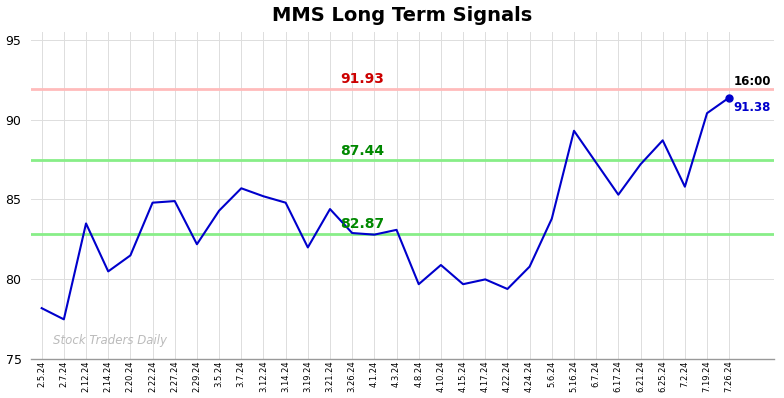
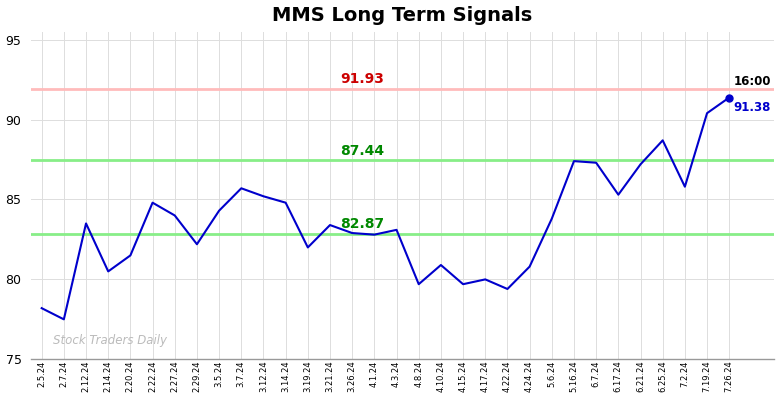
2.27.24: 84.9 -> 84.0
3.21.24: 84.4 -> 83.4
5.16.24: 89.3 -> 87.4
